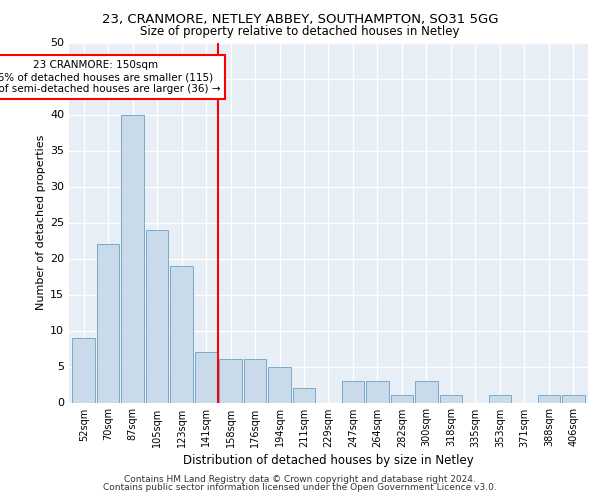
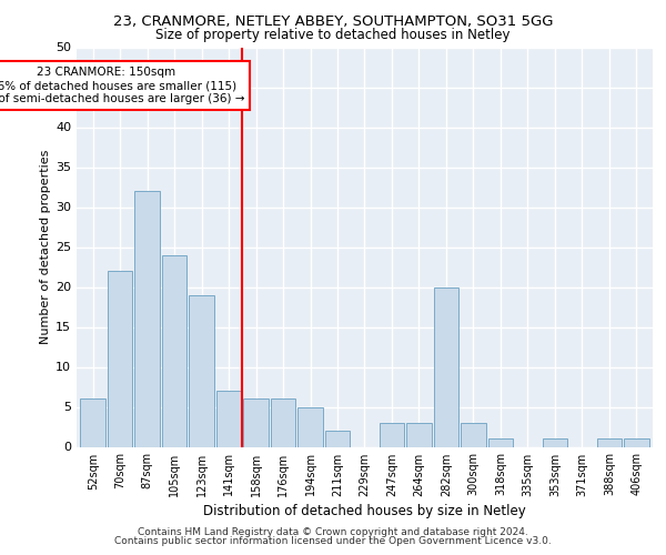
52sqm: 9 -> 6
87sqm: 40 -> 32
282sqm: 1 -> 20
